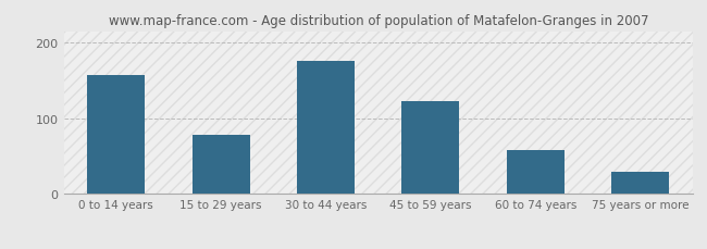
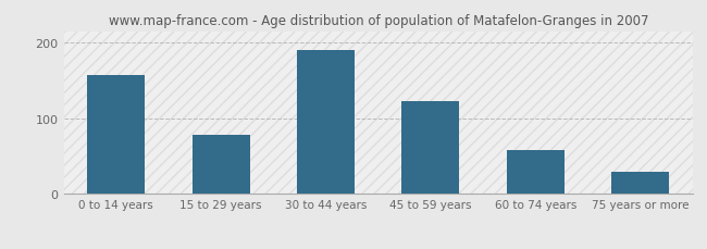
30 to 44 years: 176 -> 190
